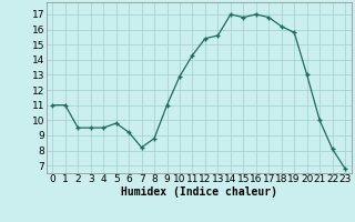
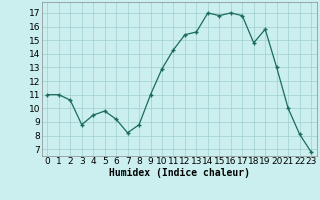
2: 9.5 -> 10.6
3: 9.5 -> 8.8
18: 16.2 -> 14.8
